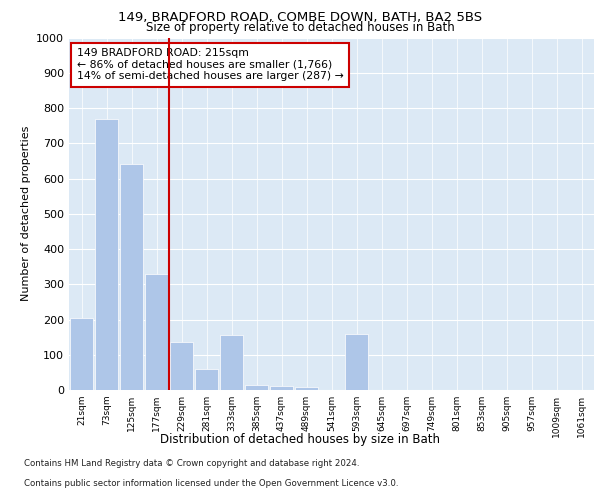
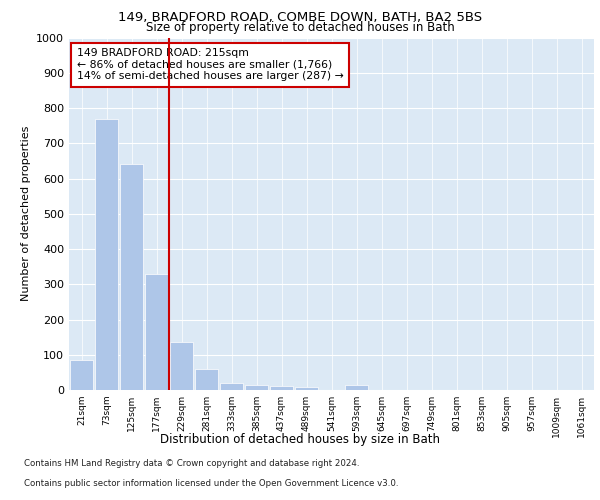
21sqm: 205 -> 85
333sqm: 155 -> 20
593sqm: 160 -> 15
